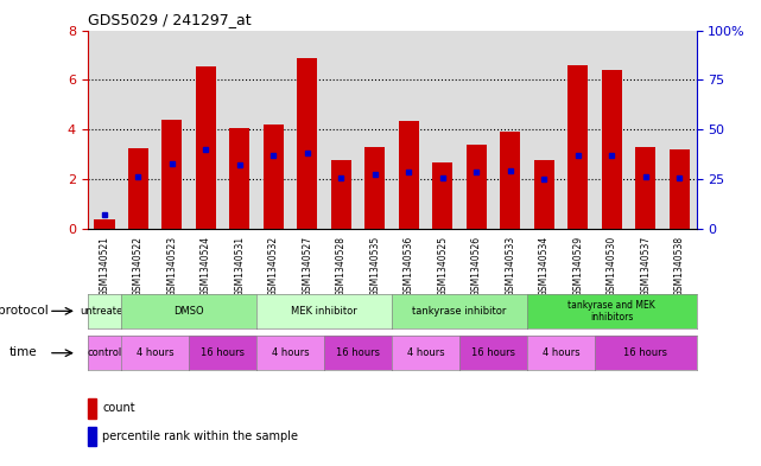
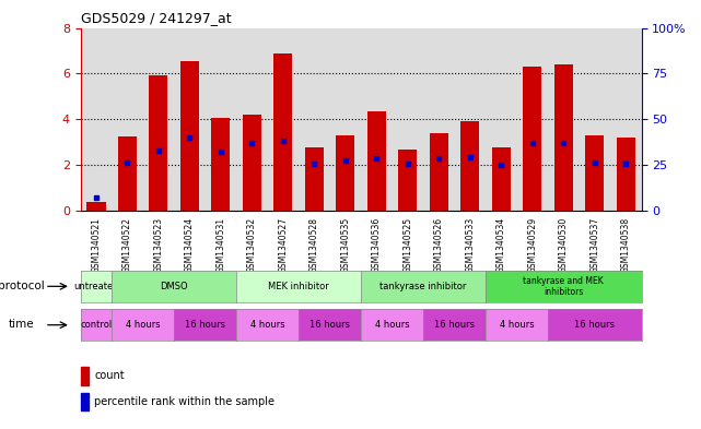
GSM1340523: 4.40 -> 5.90
GSM1340529: 6.60 -> 6.30
